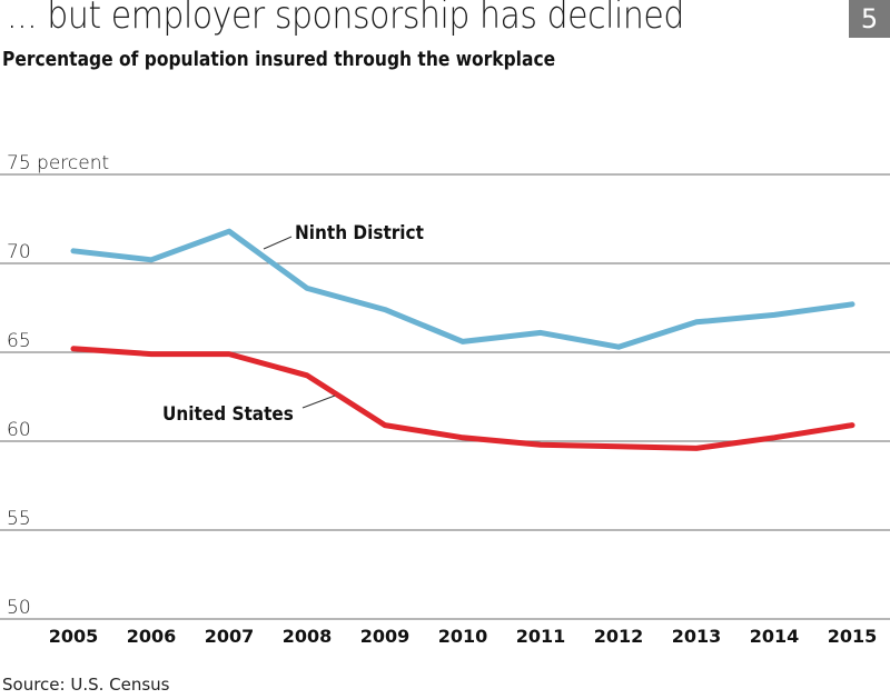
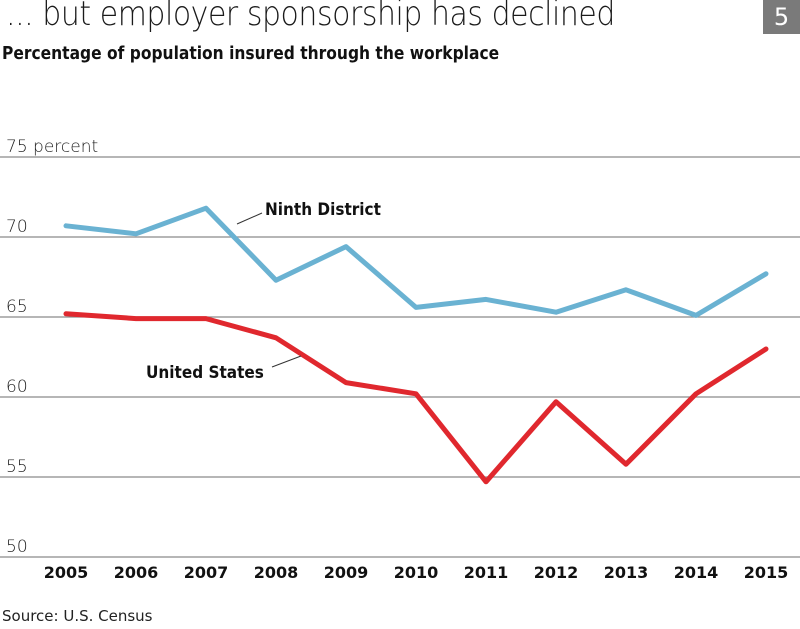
Ninth District/2008: 68.6 -> 67.3
Ninth District/2009: 67.4 -> 69.4
United States/2011: 59.8 -> 54.7
United States/2013: 59.6 -> 55.8
Ninth District/2014: 67.1 -> 65.1
United States/2015: 60.9 -> 63.0
